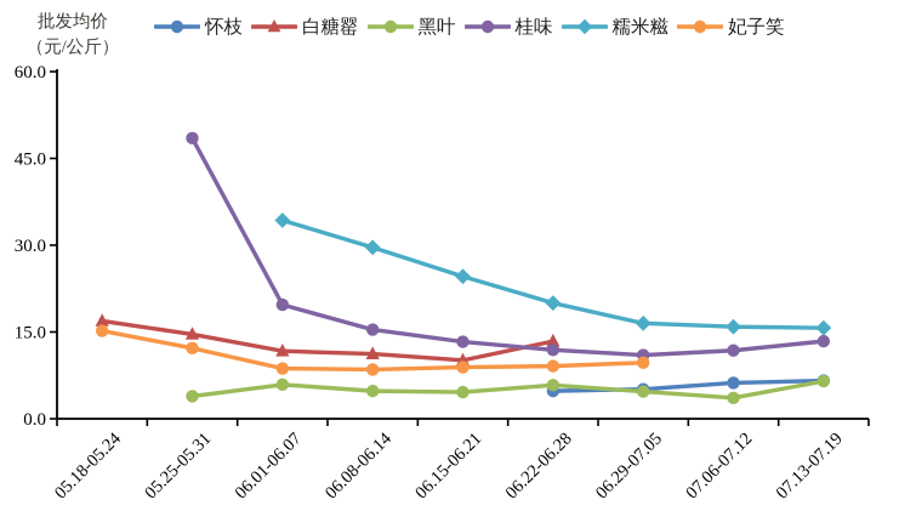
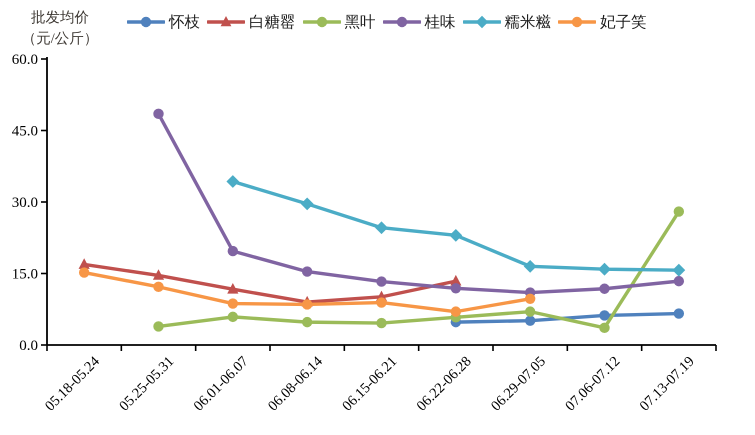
白糖罂/06.08-06.14: 11 -> 9
糯米糍/06.22-06.28: 20 -> 23
妃子笑/06.22-06.28: 9 -> 7
黑叶/06.29-07.05: 5 -> 7
黑叶/07.13-07.19: 6 -> 28
